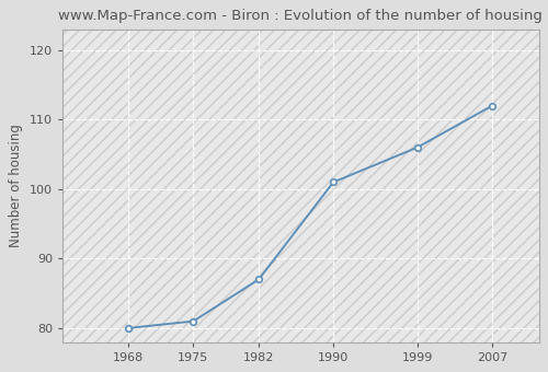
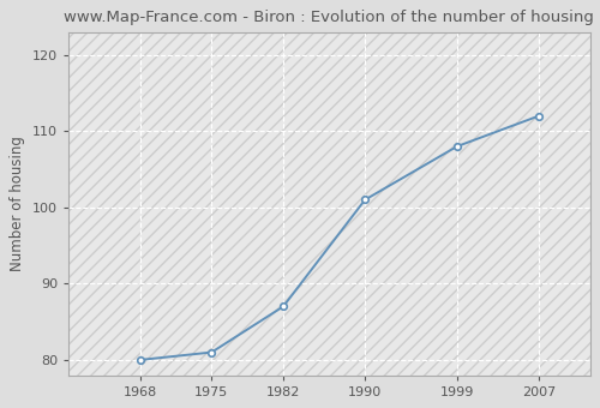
1999: 106 -> 108
